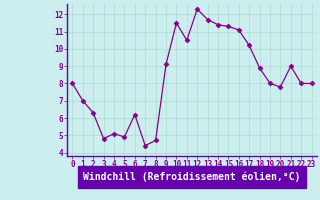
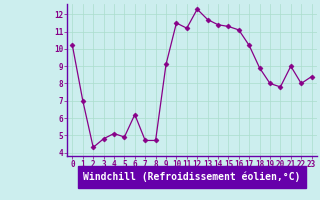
0: 8.0 -> 10.2
2: 6.3 -> 4.3
7: 4.4 -> 4.7
11: 10.5 -> 11.2
23: 8.0 -> 8.4
